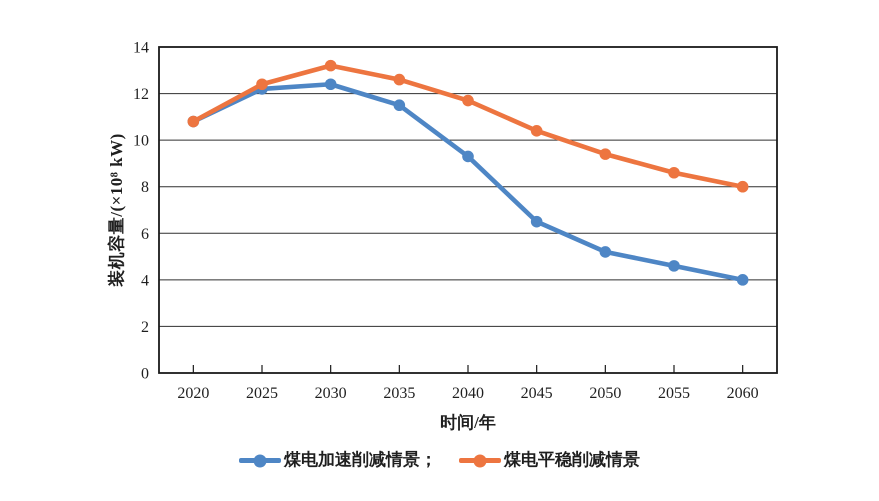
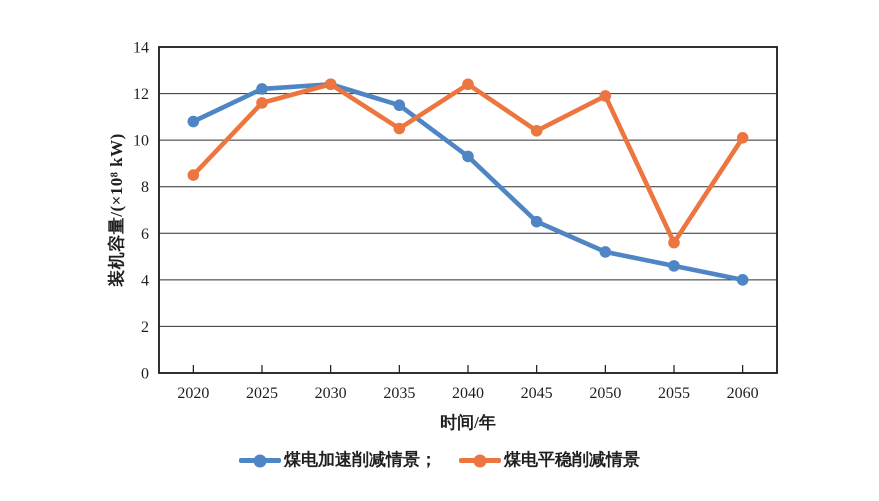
煤电平稳削减情景/2020: 10.8 -> 8.5
煤电平稳削减情景/2025: 12.4 -> 11.6
煤电平稳削减情景/2030: 13.2 -> 12.4
煤电平稳削减情景/2035: 12.6 -> 10.5
煤电平稳削减情景/2040: 11.7 -> 12.4
煤电平稳削减情景/2050: 9.4 -> 11.9
煤电平稳削减情景/2055: 8.6 -> 5.6
煤电平稳削减情景/2060: 8.0 -> 10.1
